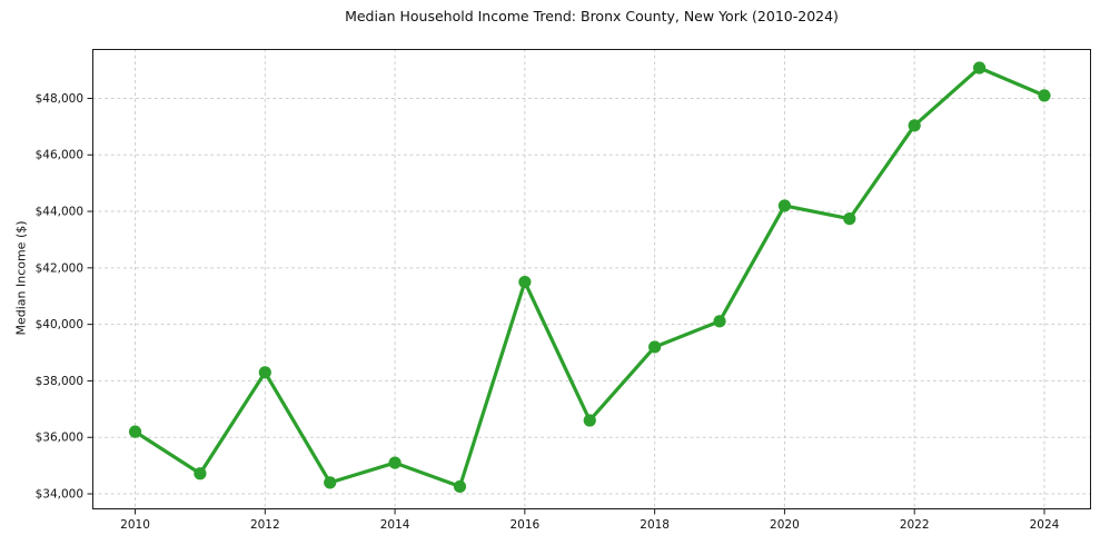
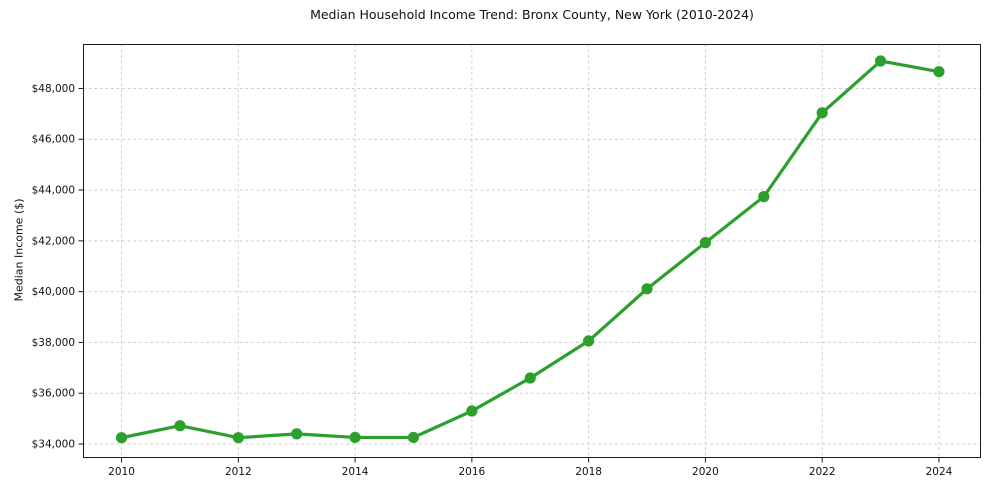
2010: $36200 -> $34200
2012: $38300 -> $34200
2014: $35100 -> $34300
2016: $41500 -> $35300
2018: $39200 -> $38100
2020: $44200 -> $41900
2024: $48100 -> $48700
